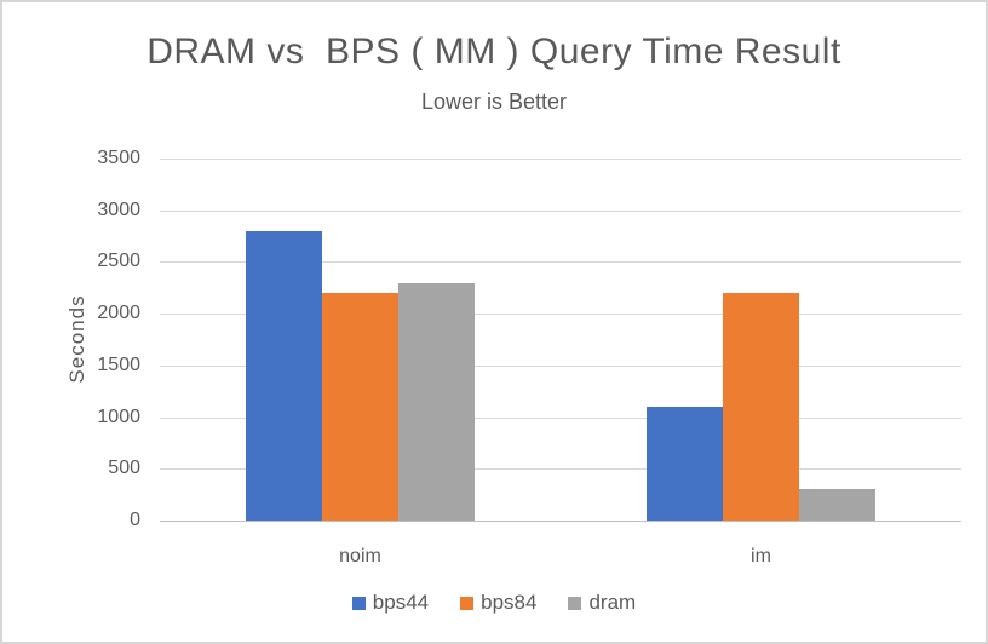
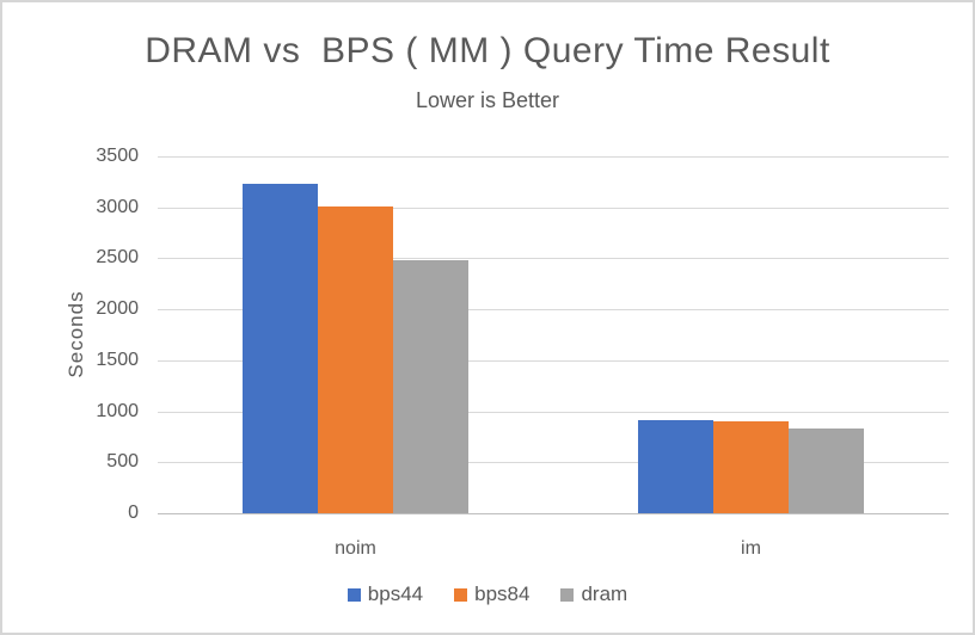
bps44/noim: 2800 -> 3200
bps84/noim: 2200 -> 3000
dram/noim: 2300 -> 2500
bps44/im: 1100 -> 900
bps84/im: 2200 -> 900
dram/im: 300 -> 800
